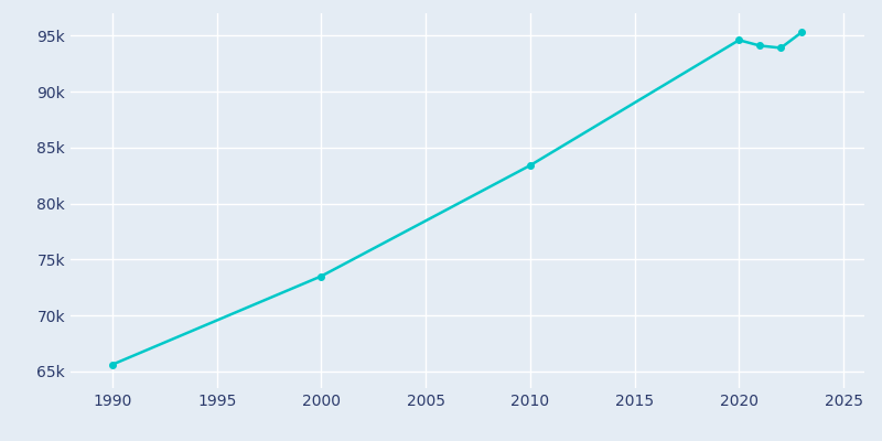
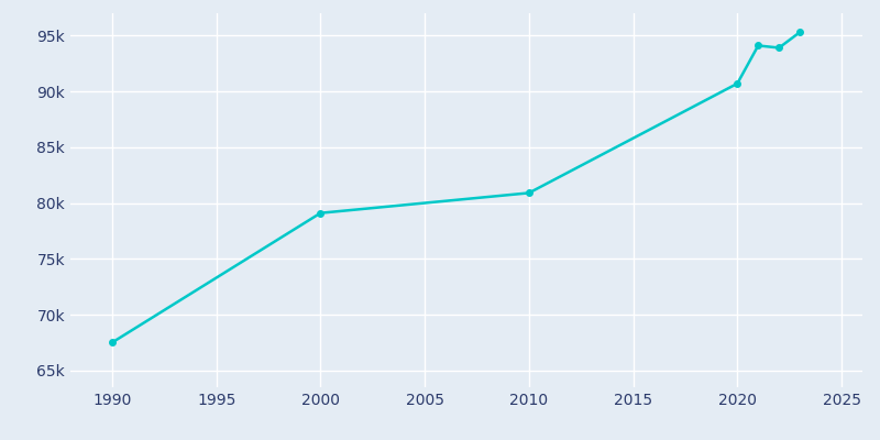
1990: 65.6k -> 67.5k
2000: 73.5k -> 79.1k
2010: 83.4k -> 80.9k
2020: 94.6k -> 90.7k
